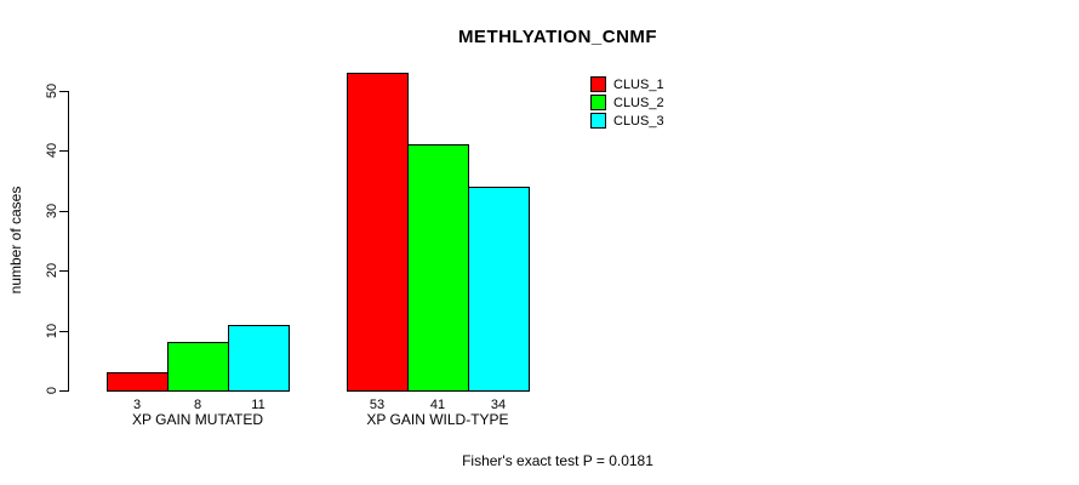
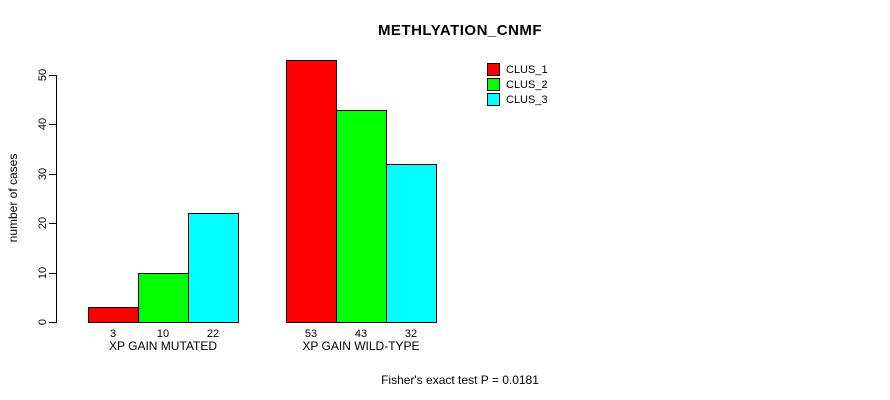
CLUS_2/XP GAIN MUTATED: 8 -> 10
CLUS_3/XP GAIN MUTATED: 11 -> 22
CLUS_2/XP GAIN WILD-TYPE: 41 -> 43
CLUS_3/XP GAIN WILD-TYPE: 34 -> 32
